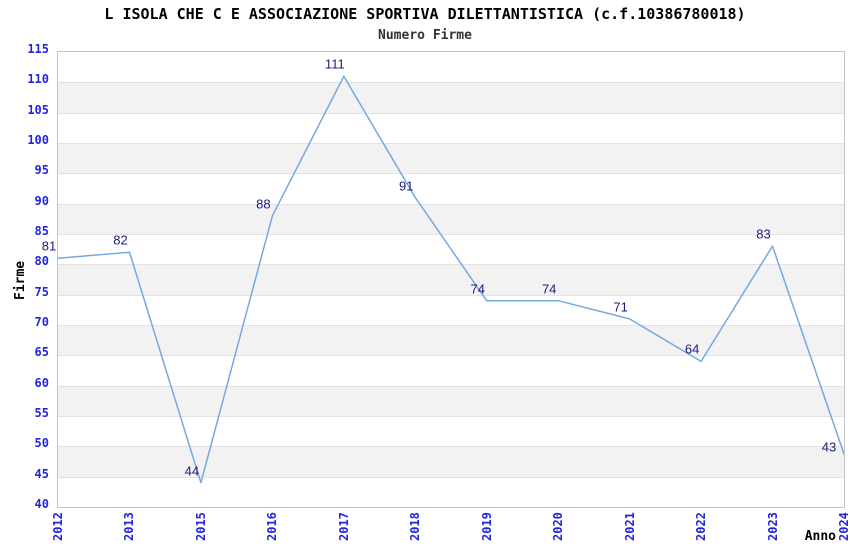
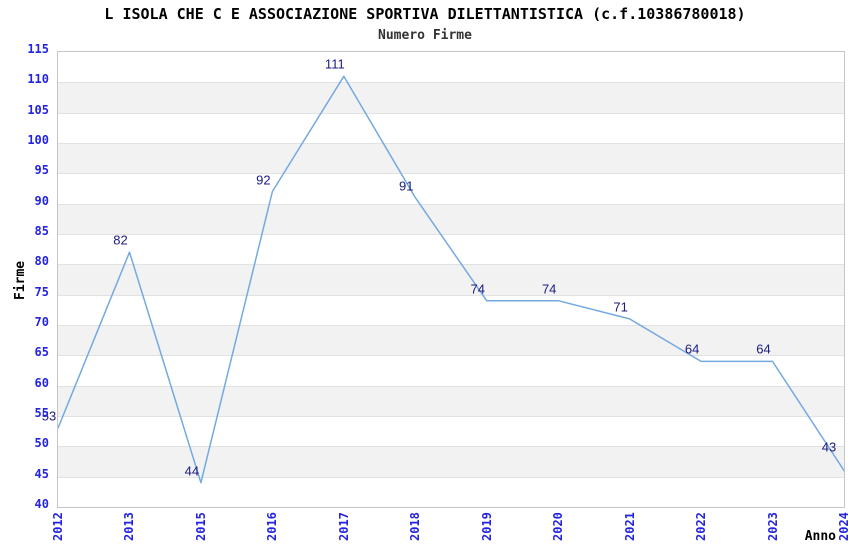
2012: 81 -> 53
2016: 88 -> 92
2023: 83 -> 64
